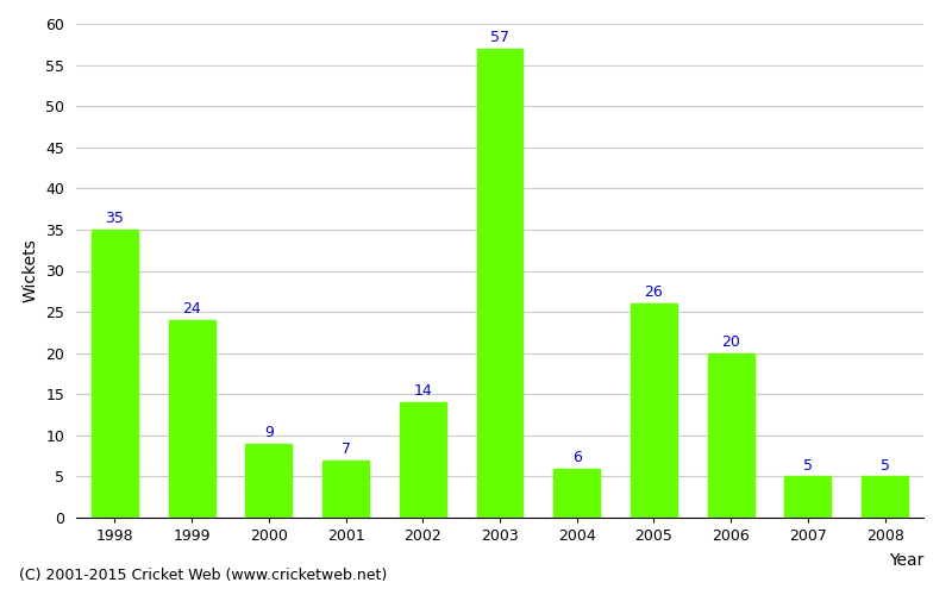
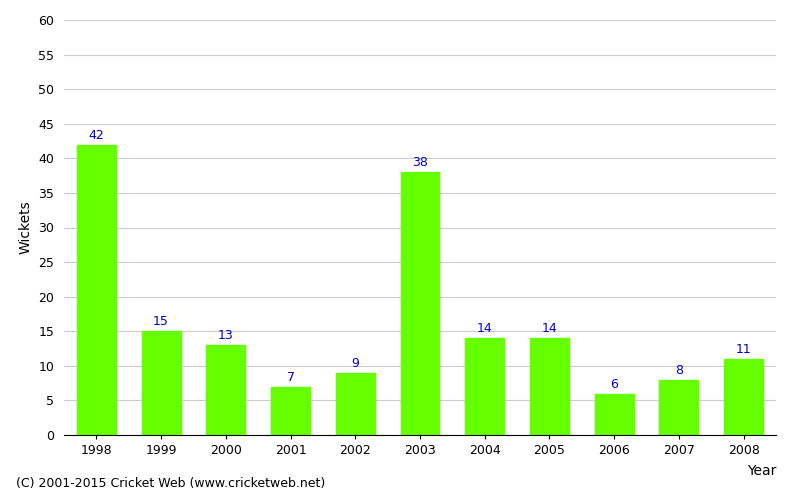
1998: 35 -> 42
1999: 24 -> 15
2000: 9 -> 13
2002: 14 -> 9
2003: 57 -> 38
2004: 6 -> 14
2005: 26 -> 14
2006: 20 -> 6
2007: 5 -> 8
2008: 5 -> 11
